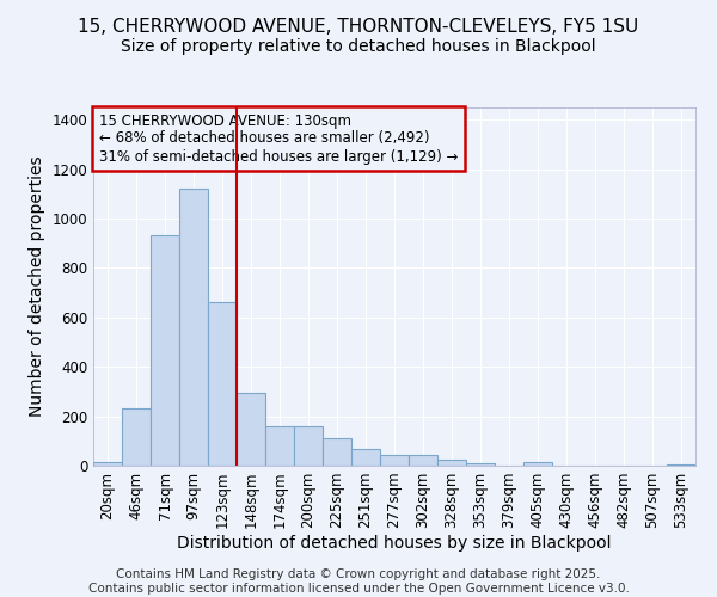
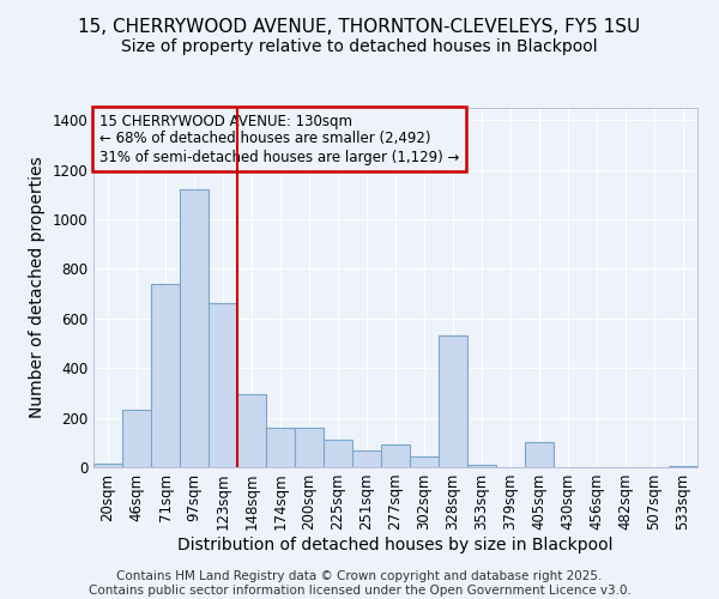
71sqm: 935 -> 740
277sqm: 42 -> 90
328sqm: 22 -> 530
405sqm: 14 -> 100
